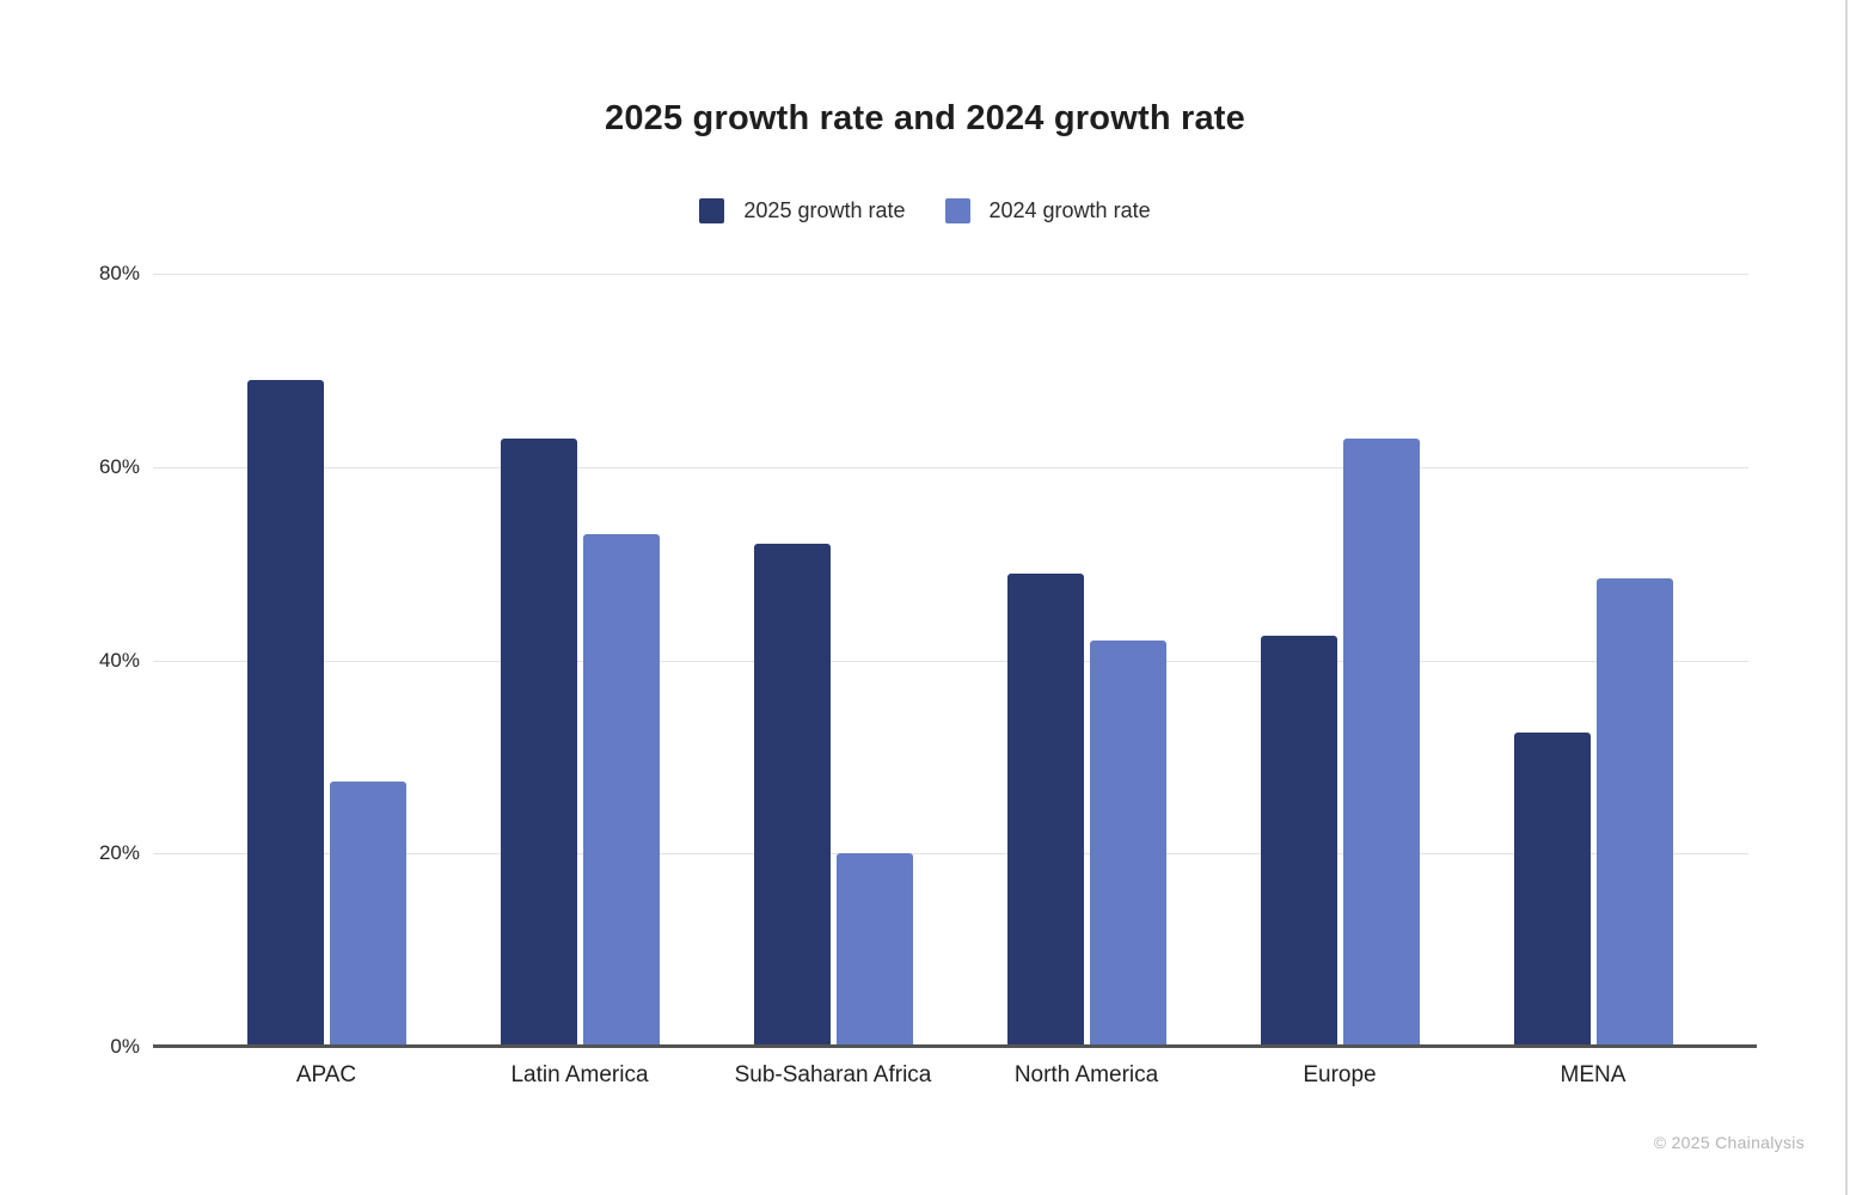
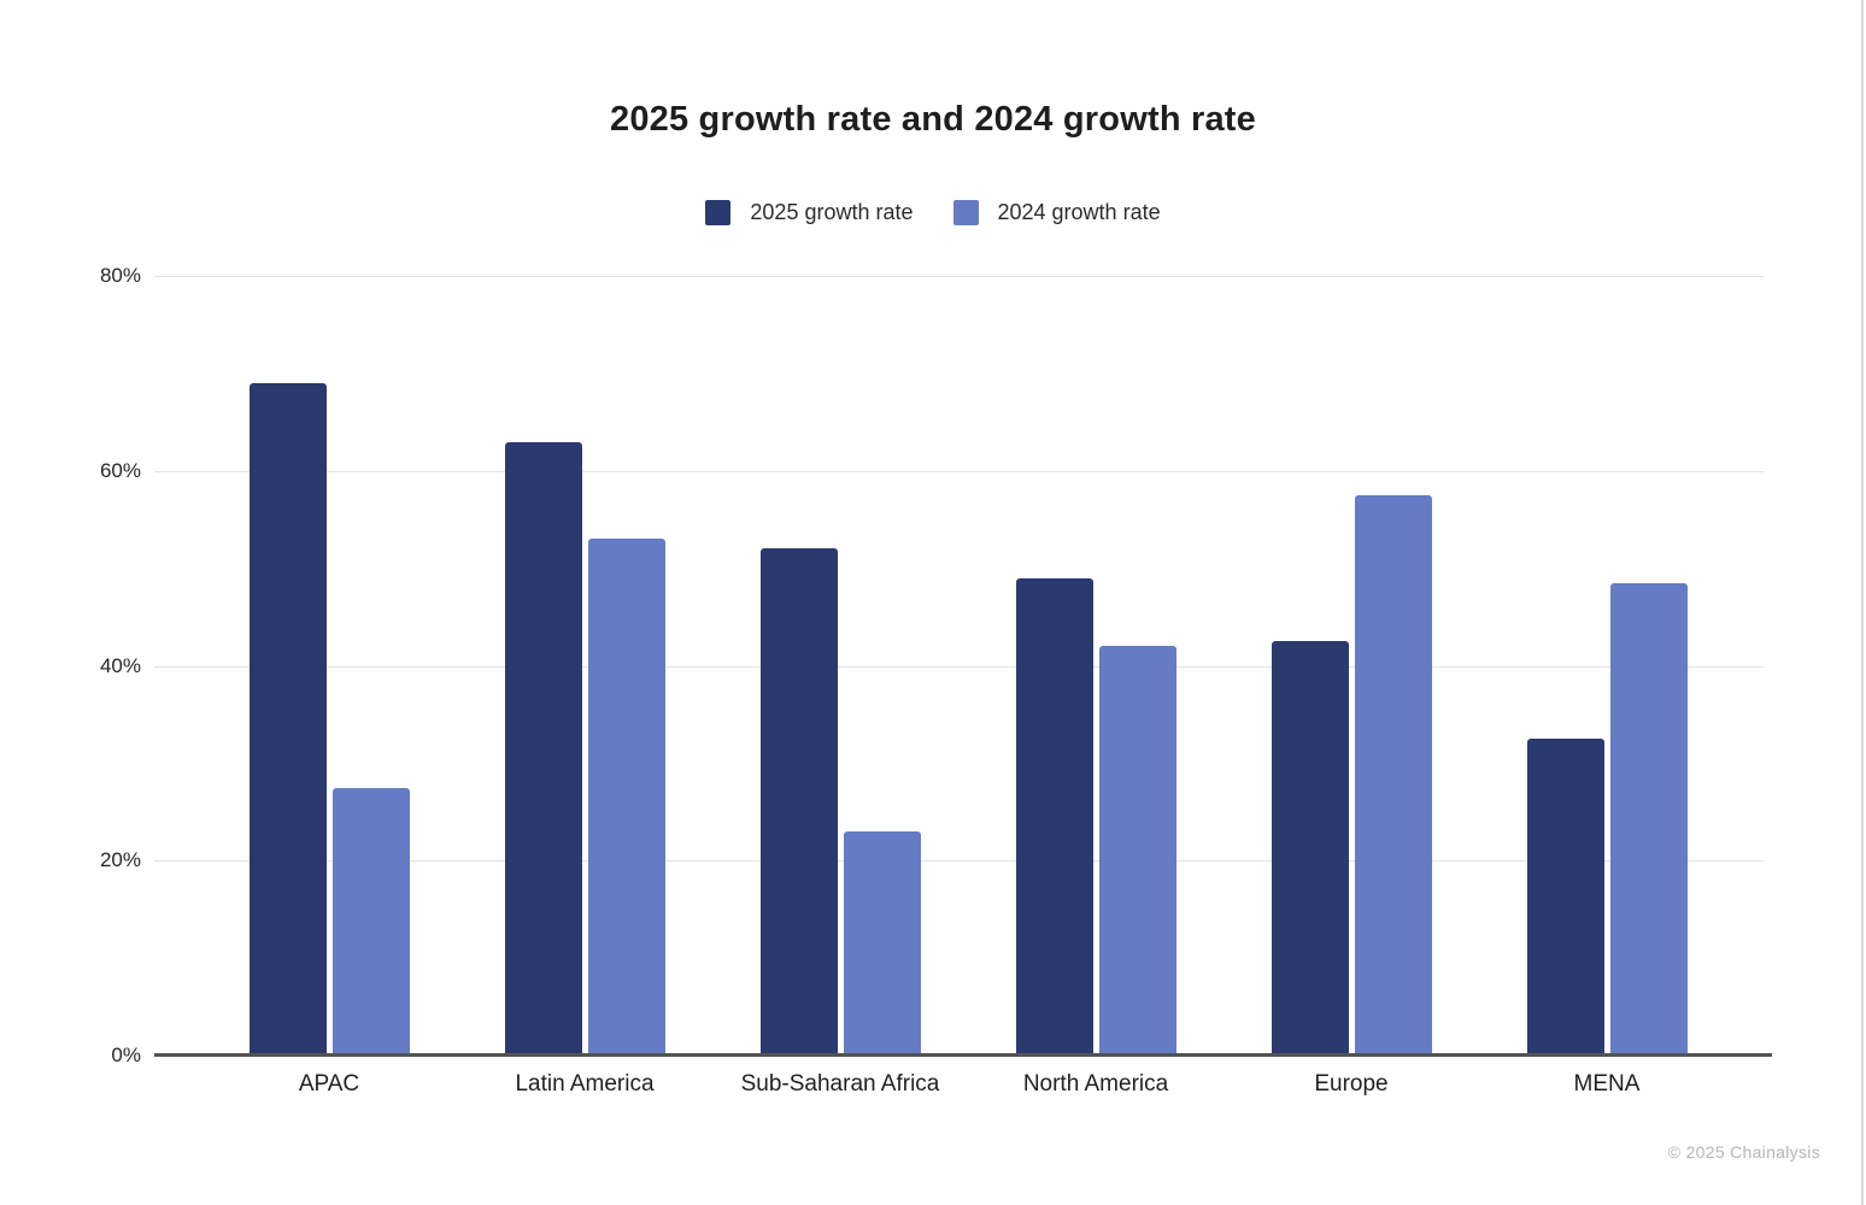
2024 growth rate/Sub-Saharan Africa: 20% -> 23%
2024 growth rate/Europe: 63% -> 58%
